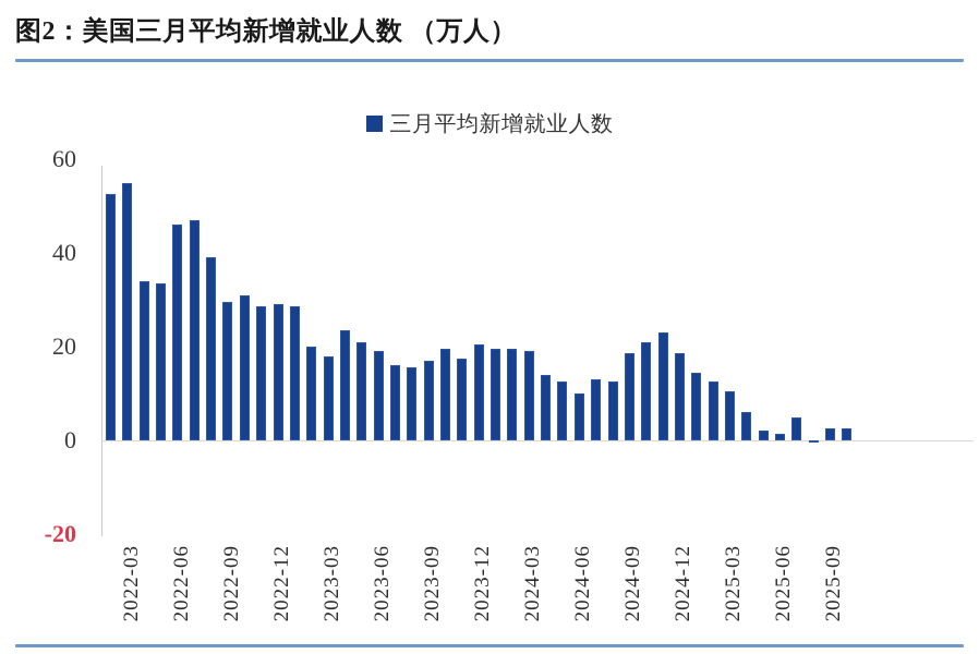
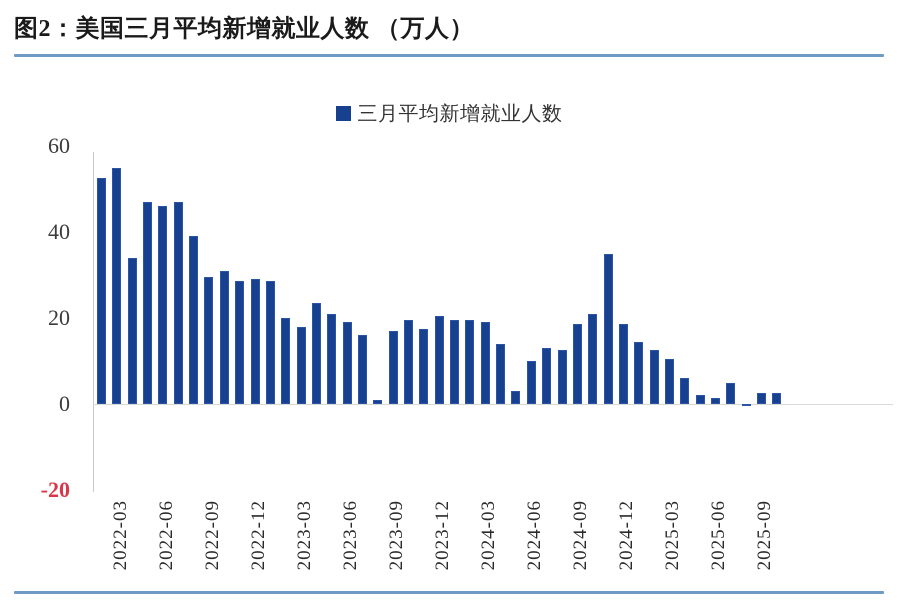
2022-06: 34 -> 47
2023-09: 16 -> 1
2024-06: 12 -> 3
2024-12: 23 -> 35
